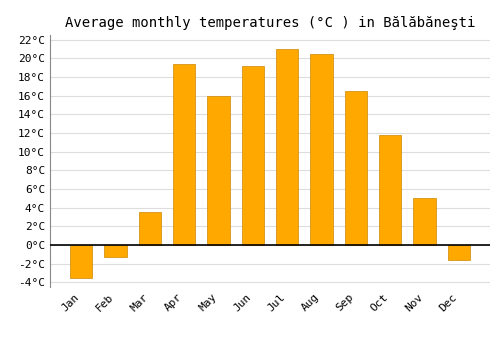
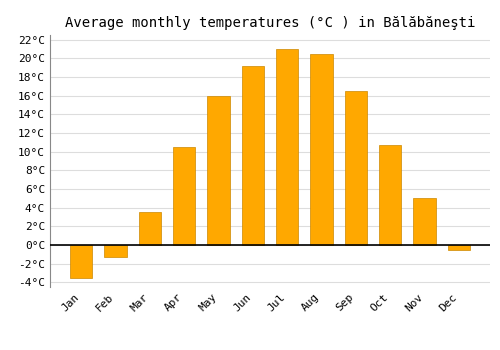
Apr: 19.4°C -> 10.5°C
Oct: 11.8°C -> 10.7°C
Dec: -1.6°C -> -0.5°C
